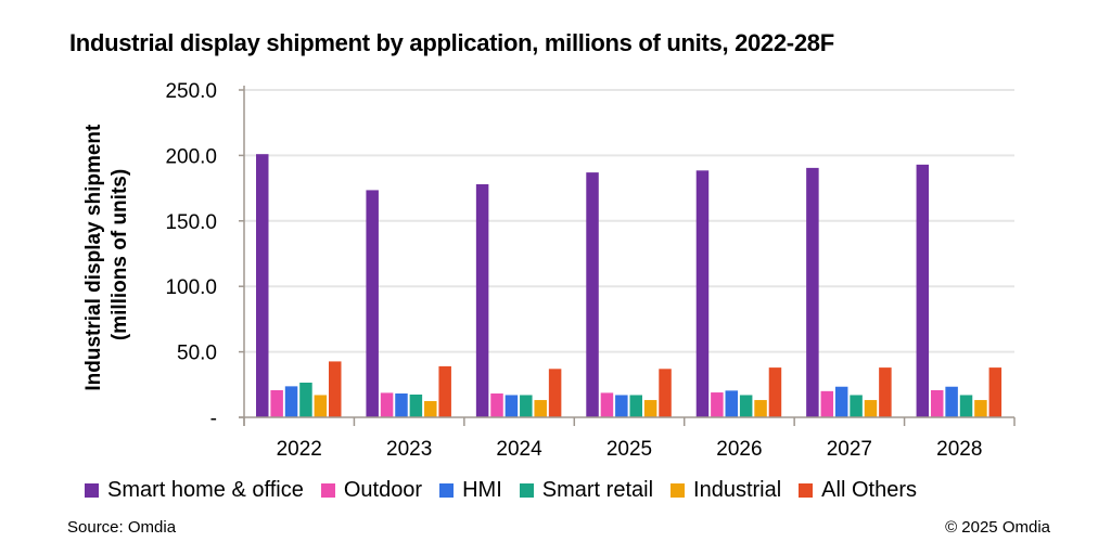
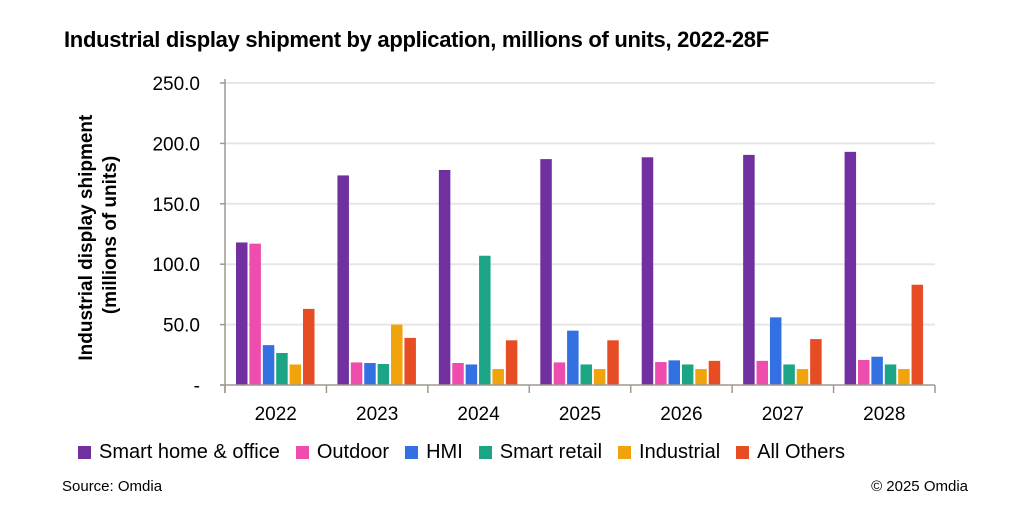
Smart home & office/2022: 201 -> 118
Outdoor/2022: 21 -> 117
HMI/2022: 24 -> 33
All Others/2022: 43 -> 63
Industrial/2023: 12 -> 50
Smart retail/2024: 17 -> 107
HMI/2025: 17 -> 45
All Others/2026: 38 -> 20
HMI/2027: 23 -> 56
All Others/2028: 38 -> 83
